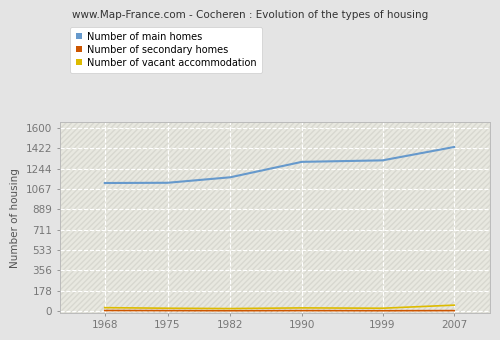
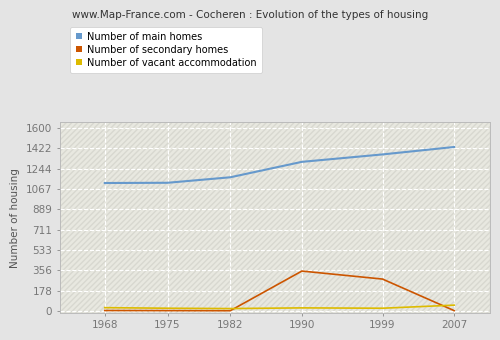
Number of secondary homes/1990: 0 -> 350
Number of main homes/1999: 1320 -> 1370
Number of secondary homes/1999: 0 -> 280
